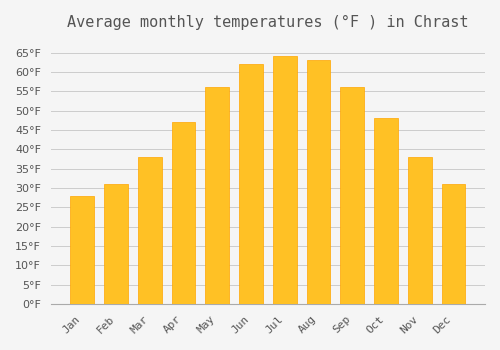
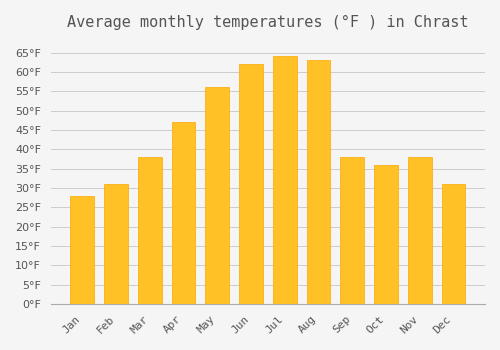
Sep: 56°F -> 38°F
Oct: 48°F -> 36°F
